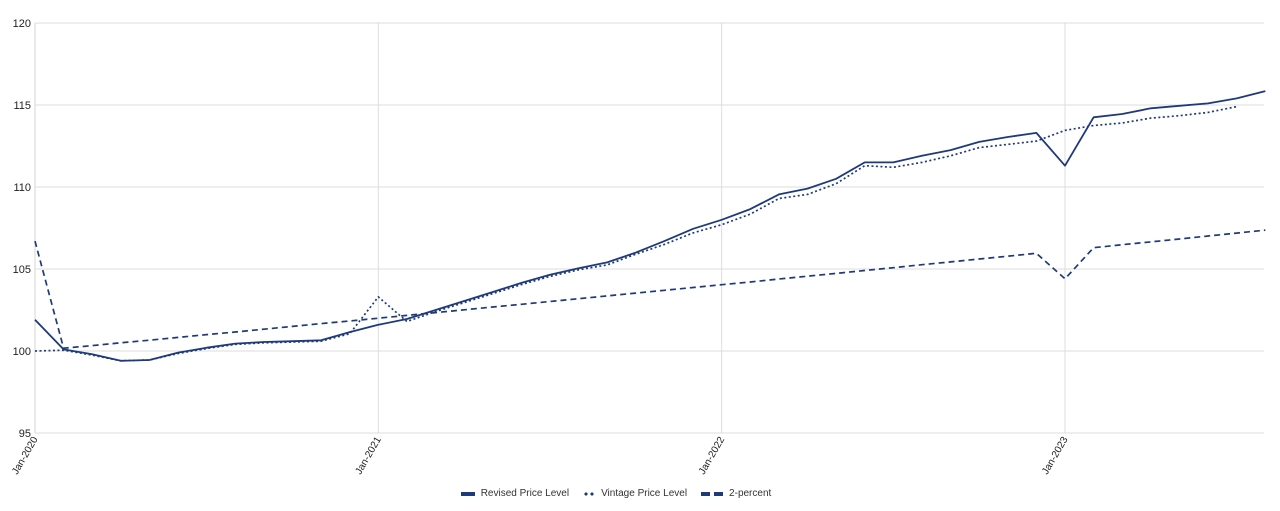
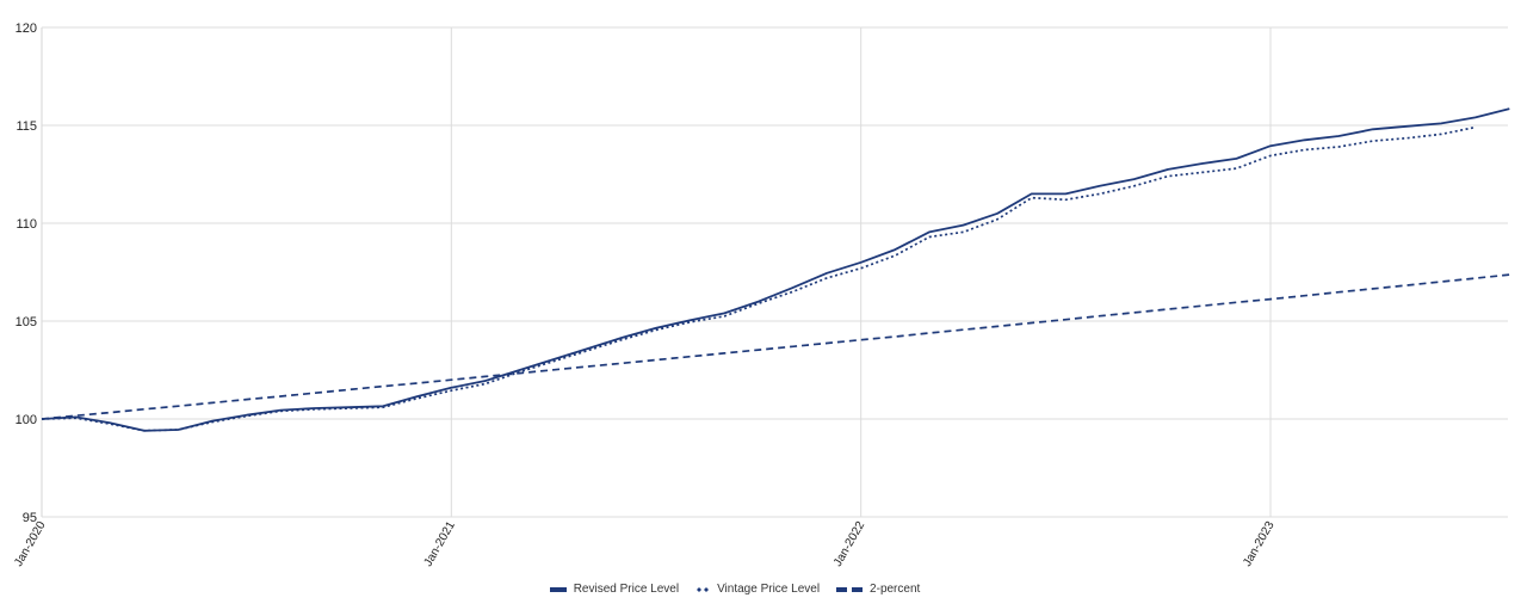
Revised Price Level/Jan-2020: 101.9 -> 100.0
2-percent/Jan-2020: 106.7 -> 100.0
Vintage Price Level/Jan-2021: 103.3 -> 101.5
Revised Price Level/Jan-2023: 111.3 -> 114.0
2-percent/Jan-2023: 104.4 -> 106.1
